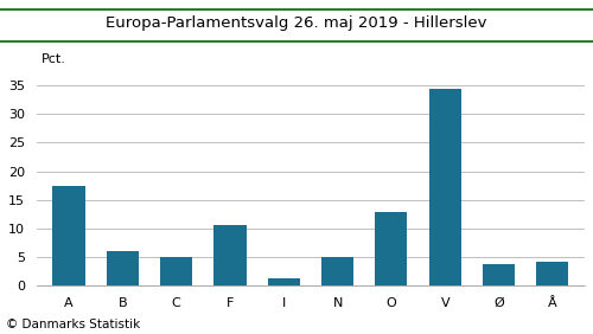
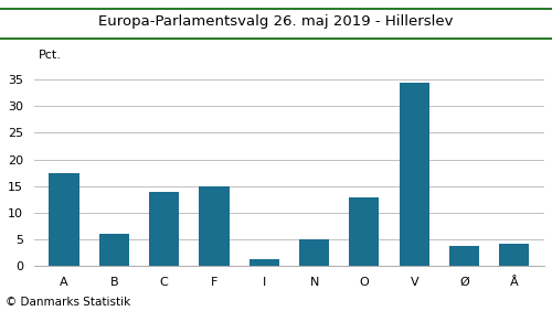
C: 5.1 -> 14.0
F: 10.6 -> 15.0
